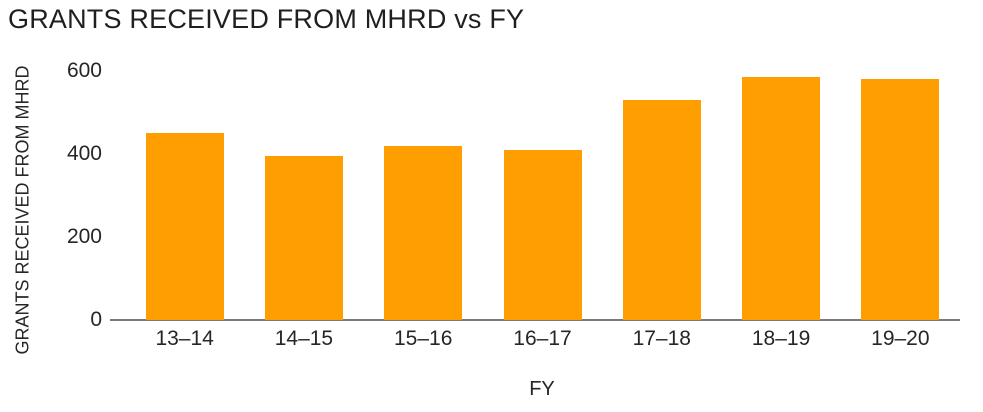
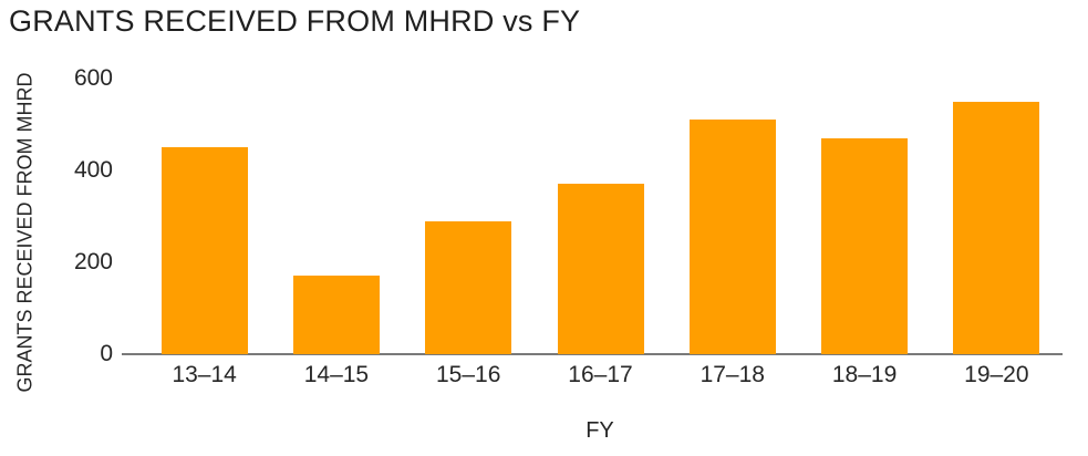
14–15: 400 -> 170
15–16: 420 -> 290
16–17: 410 -> 370
17–18: 530 -> 510
18–19: 580 -> 470
19–20: 580 -> 550
